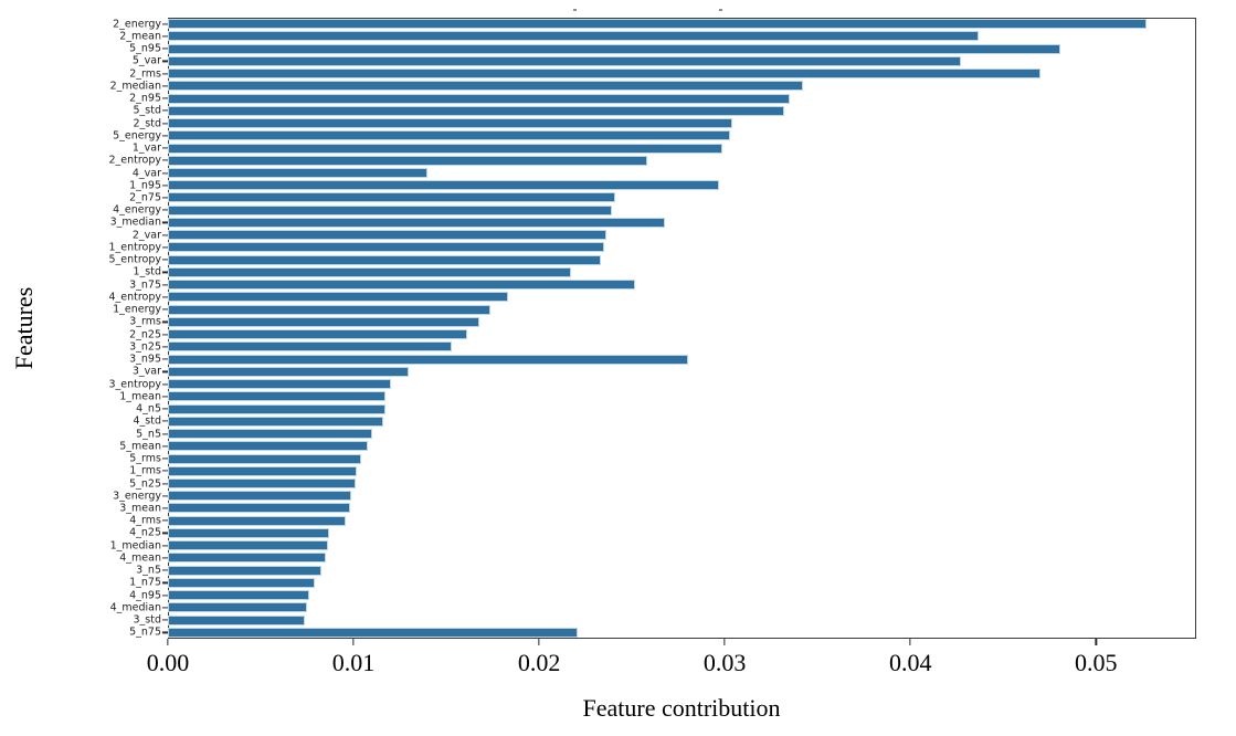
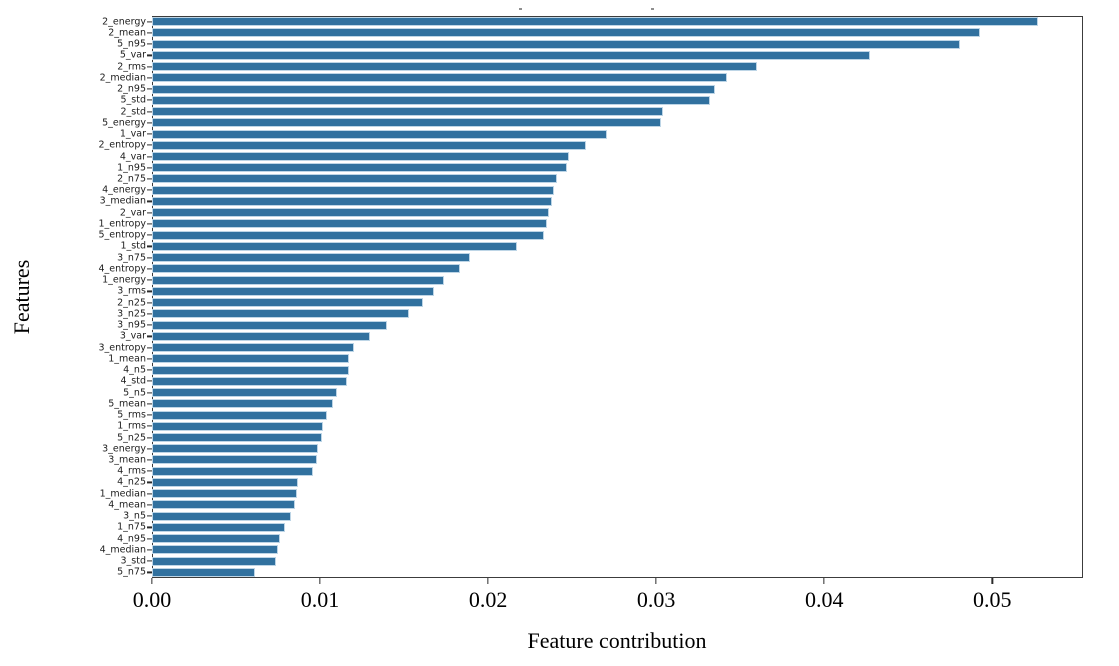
2_mean: 0.0437 -> 0.0493
2_rms: 0.0470 -> 0.0360
1_var: 0.0299 -> 0.0271
4_var: 0.0140 -> 0.0248
1_n95: 0.0297 -> 0.0247
3_median: 0.0268 -> 0.0238
3_n75: 0.0252 -> 0.0189
3_n95: 0.0280 -> 0.0140
5_n75: 0.0221 -> 0.0061
